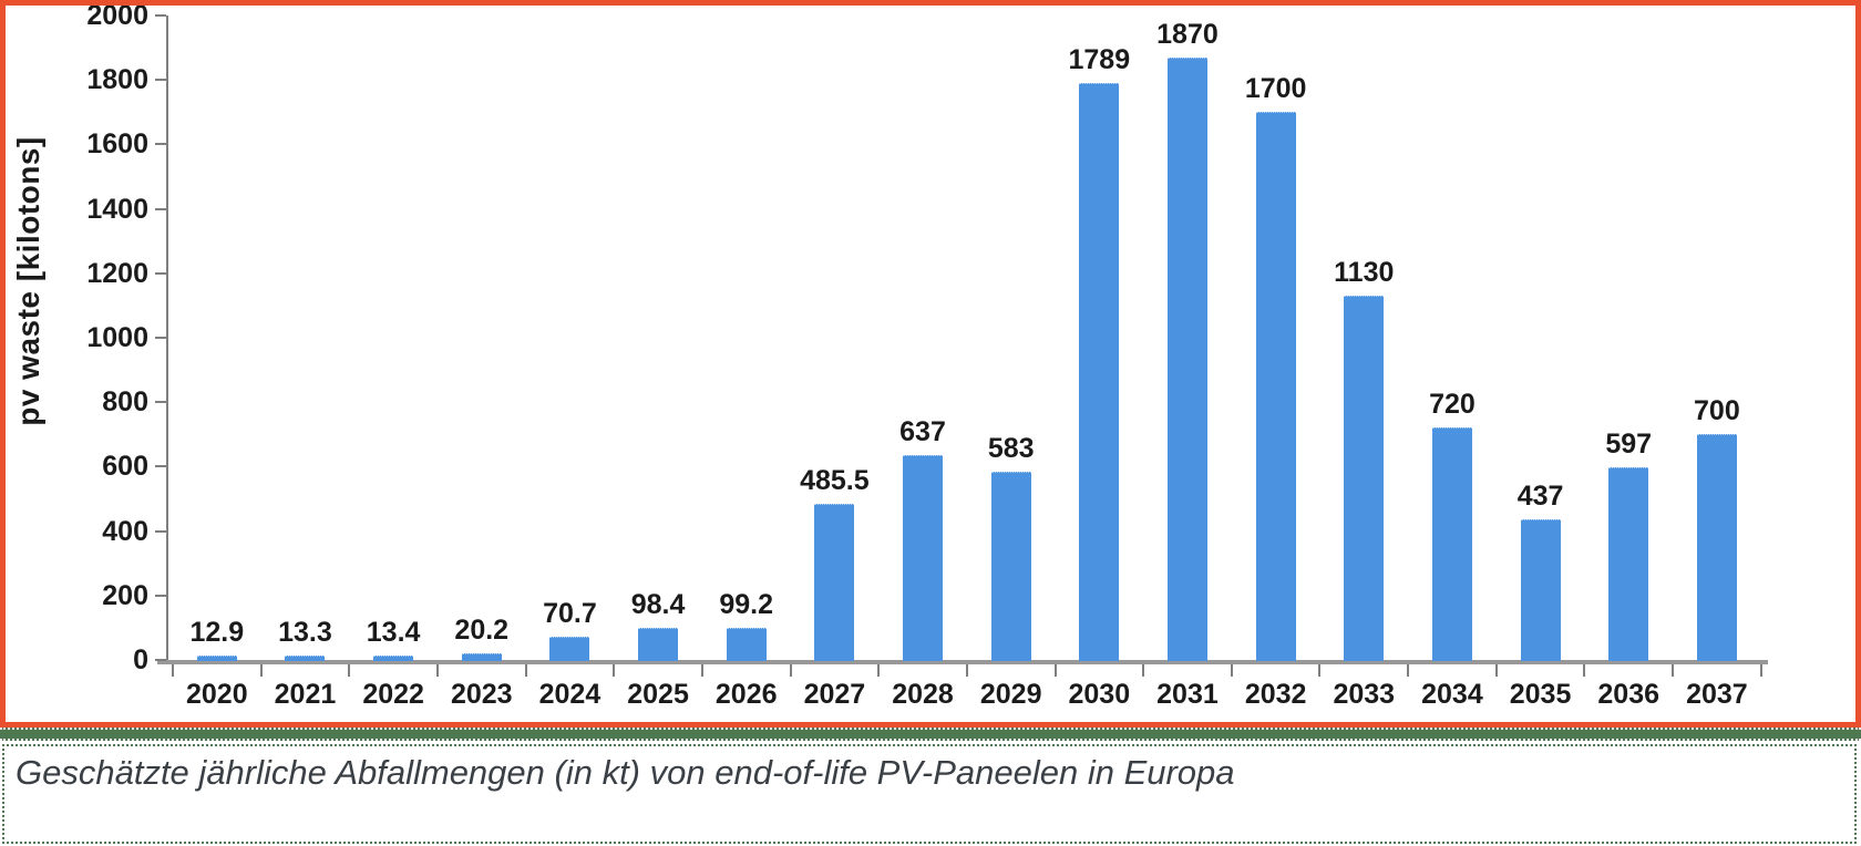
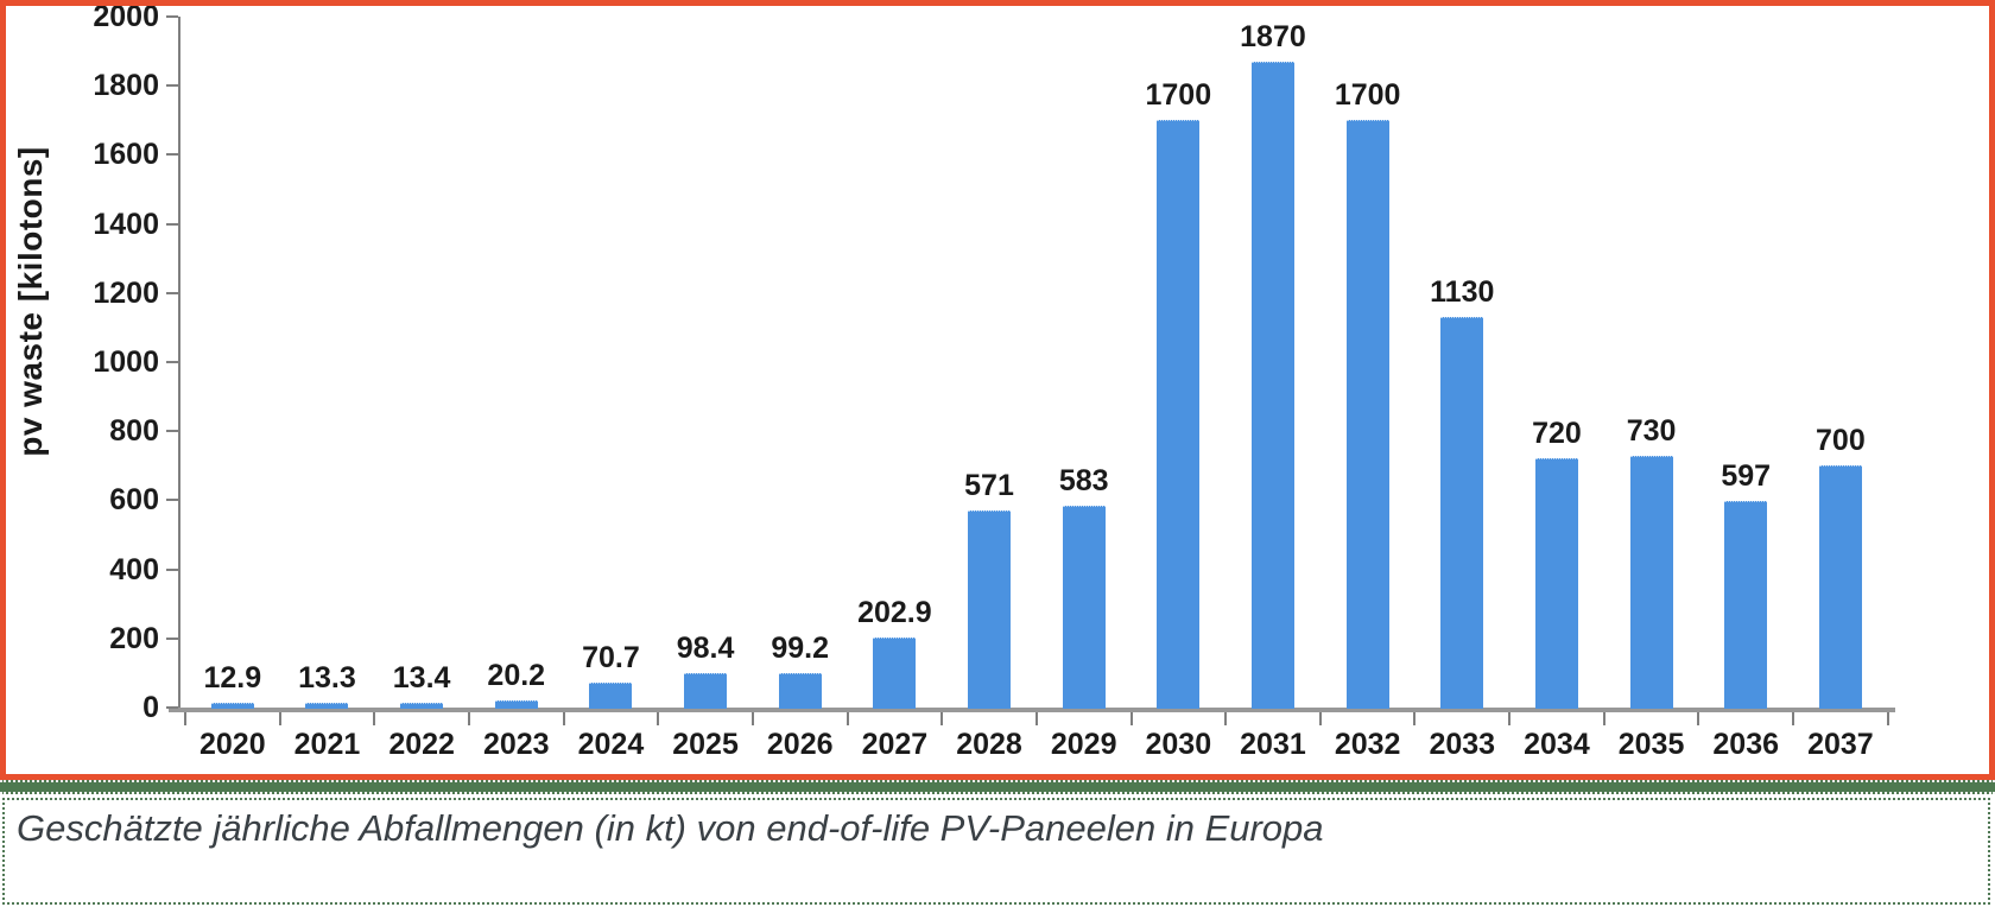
2027: 485.5 -> 202.9
2028: 637 -> 571
2030: 1789 -> 1700
2035: 437 -> 730
